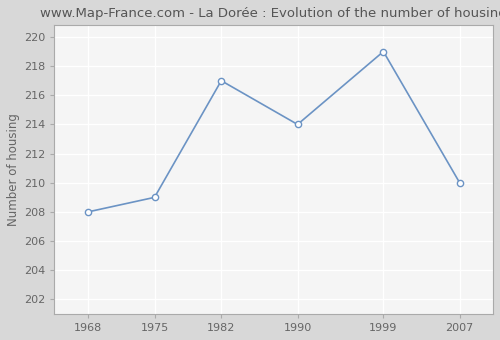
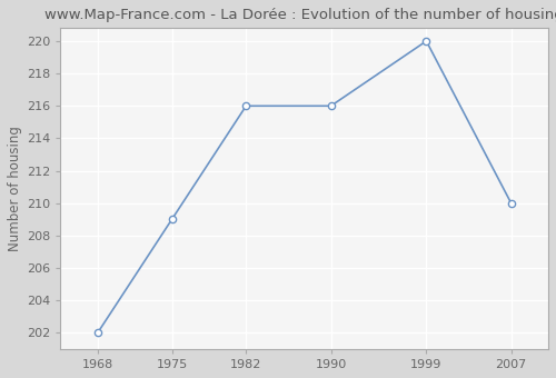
1968: 208 -> 202
1982: 217 -> 216
1990: 214 -> 216
1999: 219 -> 220
